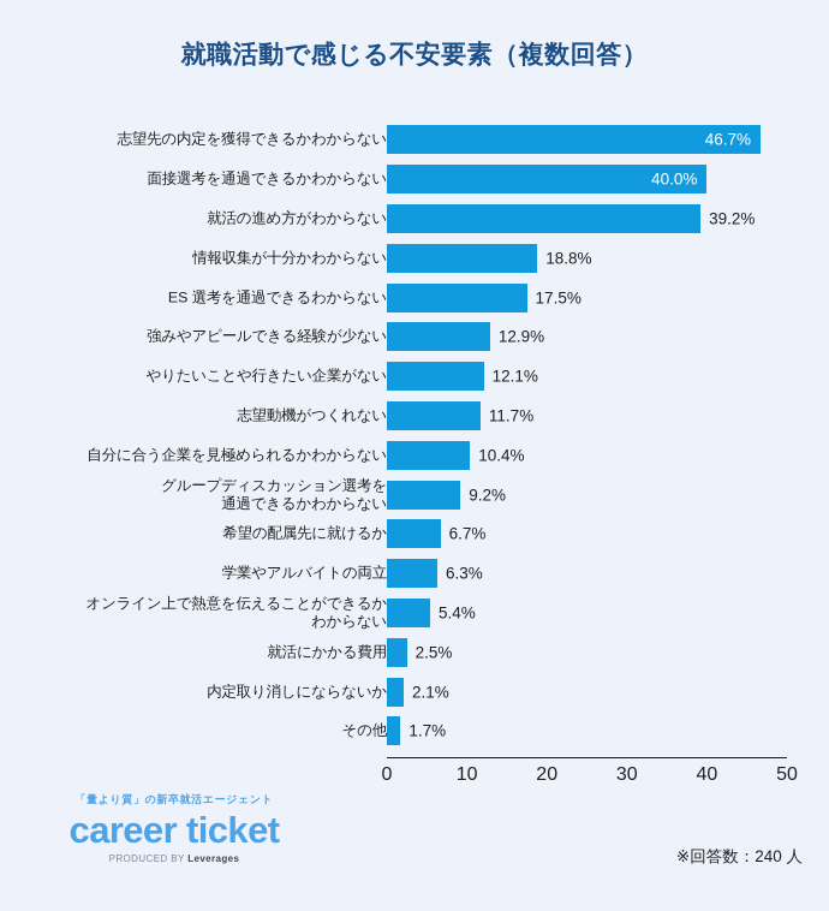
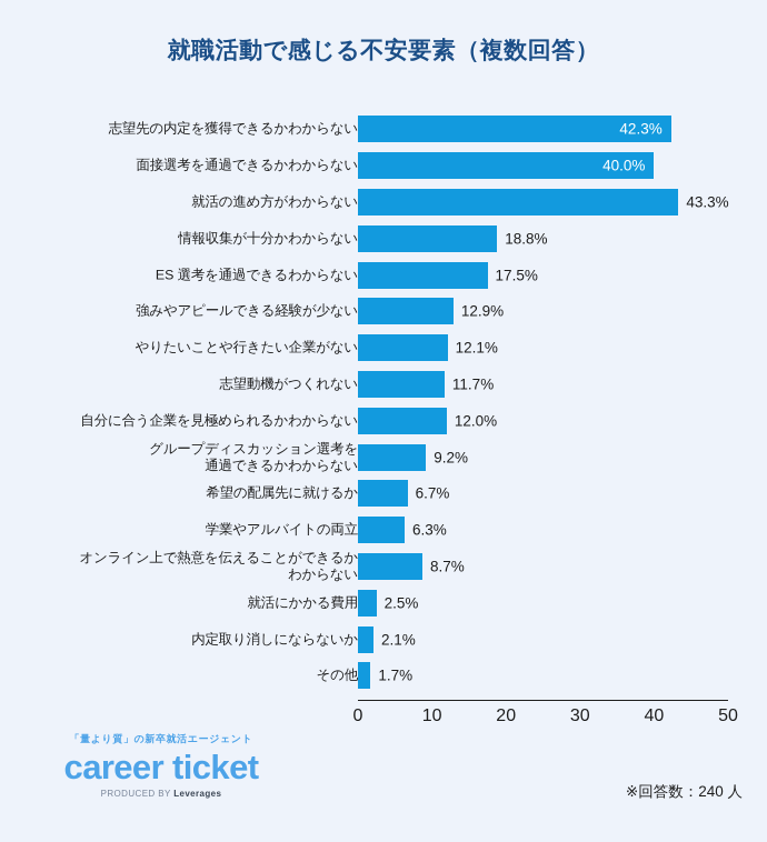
志望先の内定を獲得できるかわからない: 46.7% -> 42.3%
就活の進め方がわからない: 39.2% -> 43.3%
自分に合う企業を見極められるかわからない: 10.4% -> 12.0%
オンライン上で熱意を伝えることができるか わからない: 5.4% -> 8.7%
